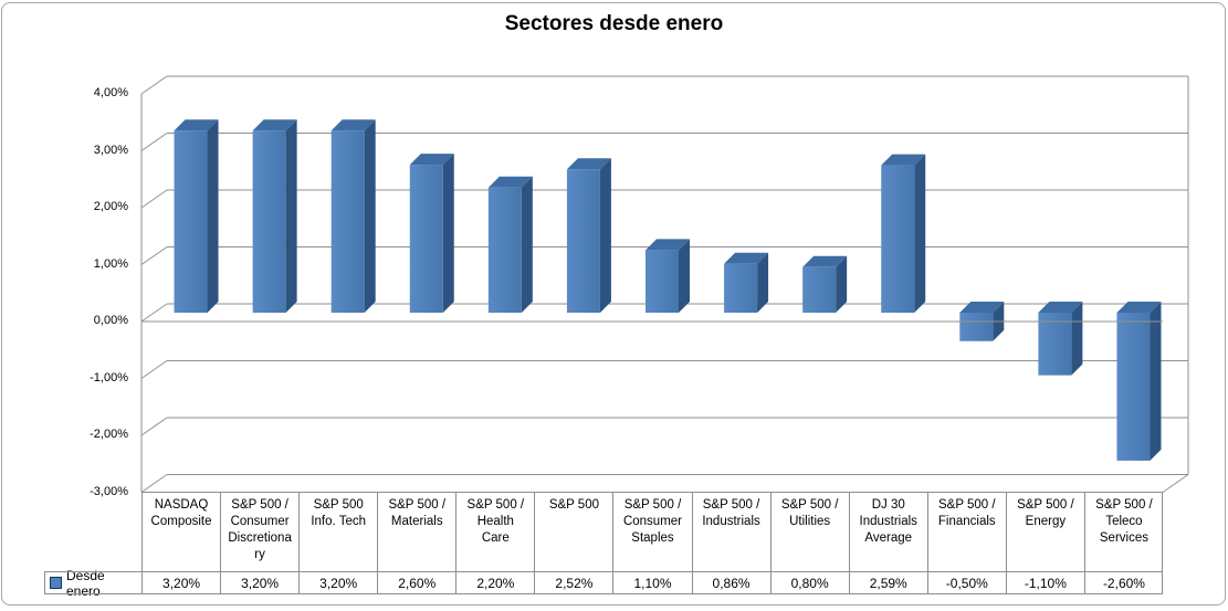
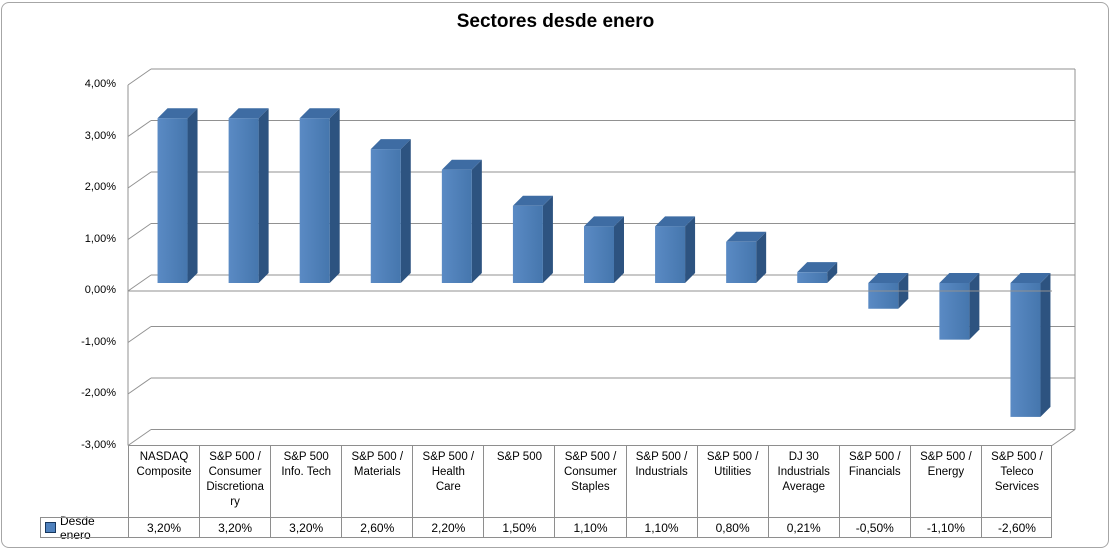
S&P 500: 2,52% -> 1,50%
S&P 500 / Industrials: 0,86% -> 1,10%
DJ 30 Industrials Average: 2,59% -> 0,21%
